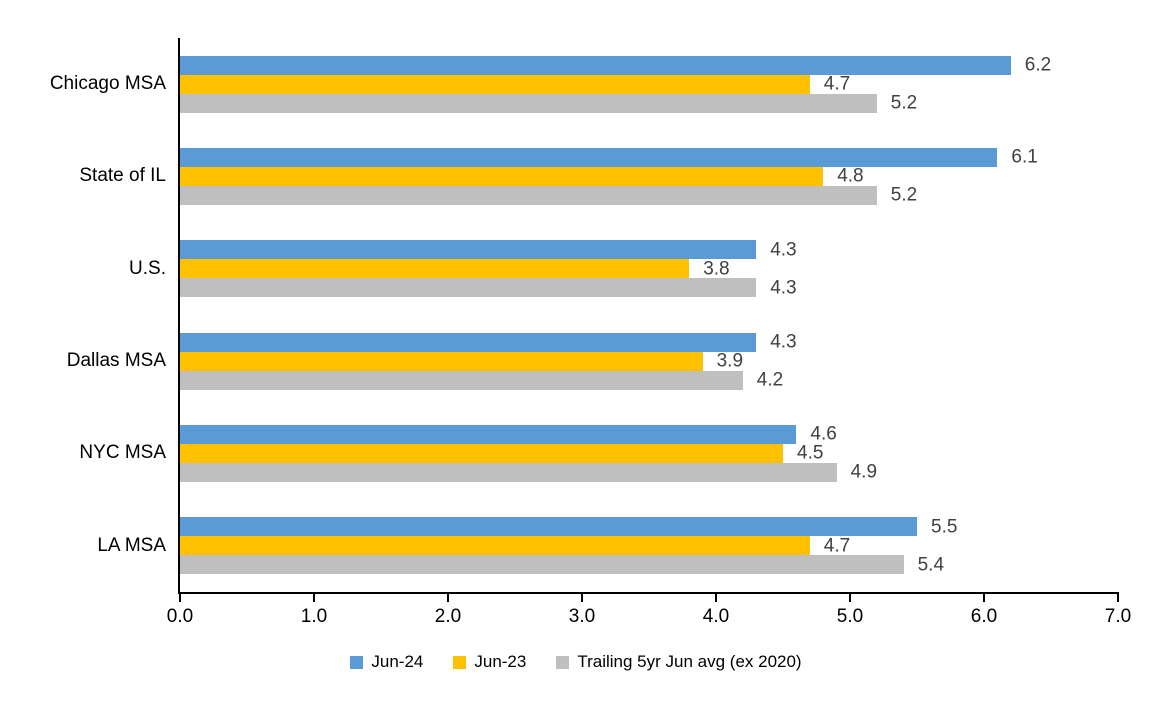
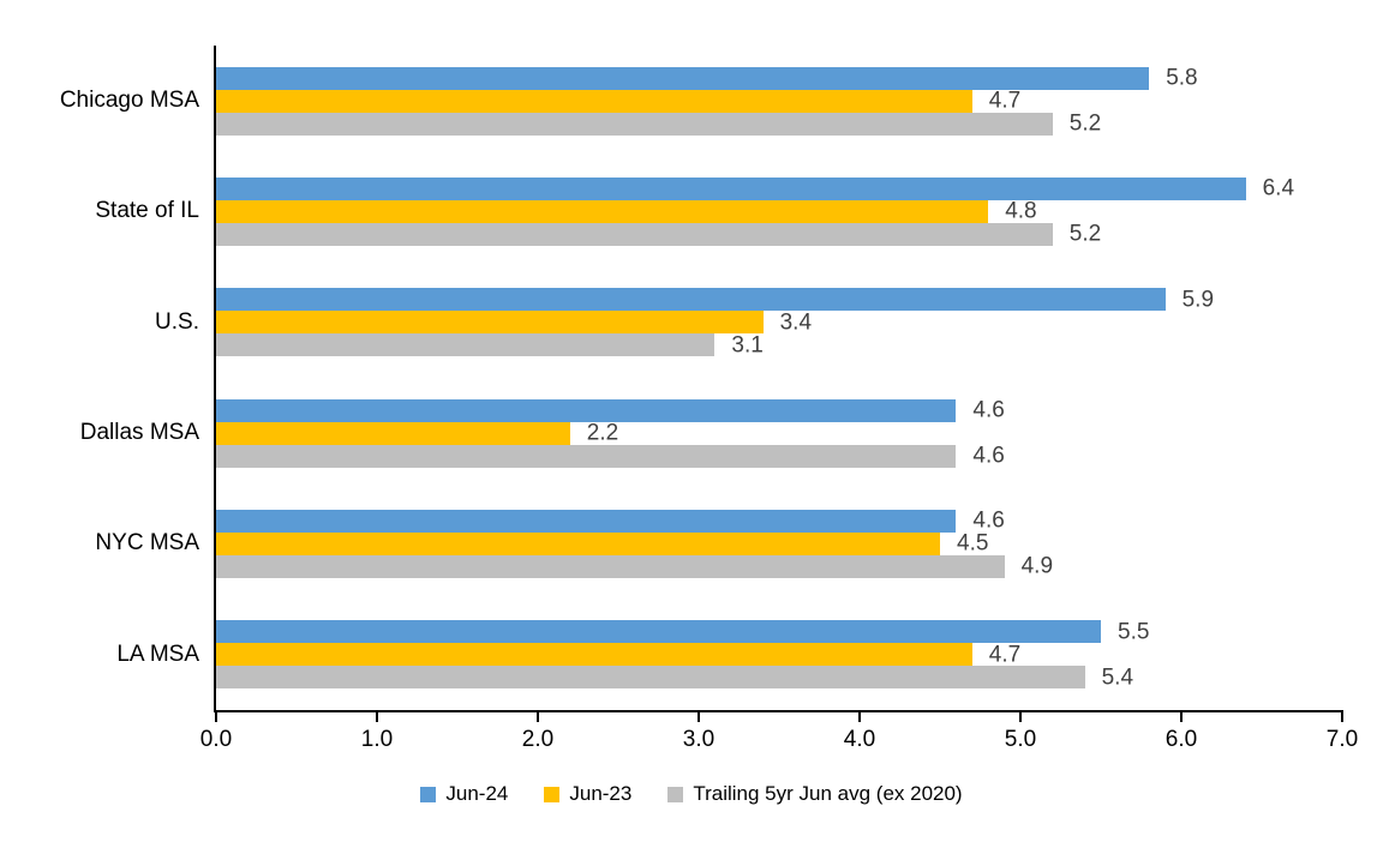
Jun-24/Chicago MSA: 6.2 -> 5.8
Jun-24/State of IL: 6.1 -> 6.4
Jun-24/U.S.: 4.3 -> 5.9
Jun-23/U.S.: 3.8 -> 3.4
Trailing 5yr Jun avg (ex 2020)/U.S.: 4.3 -> 3.1
Jun-24/Dallas MSA: 4.3 -> 4.6
Jun-23/Dallas MSA: 3.9 -> 2.2
Trailing 5yr Jun avg (ex 2020)/Dallas MSA: 4.2 -> 4.6
